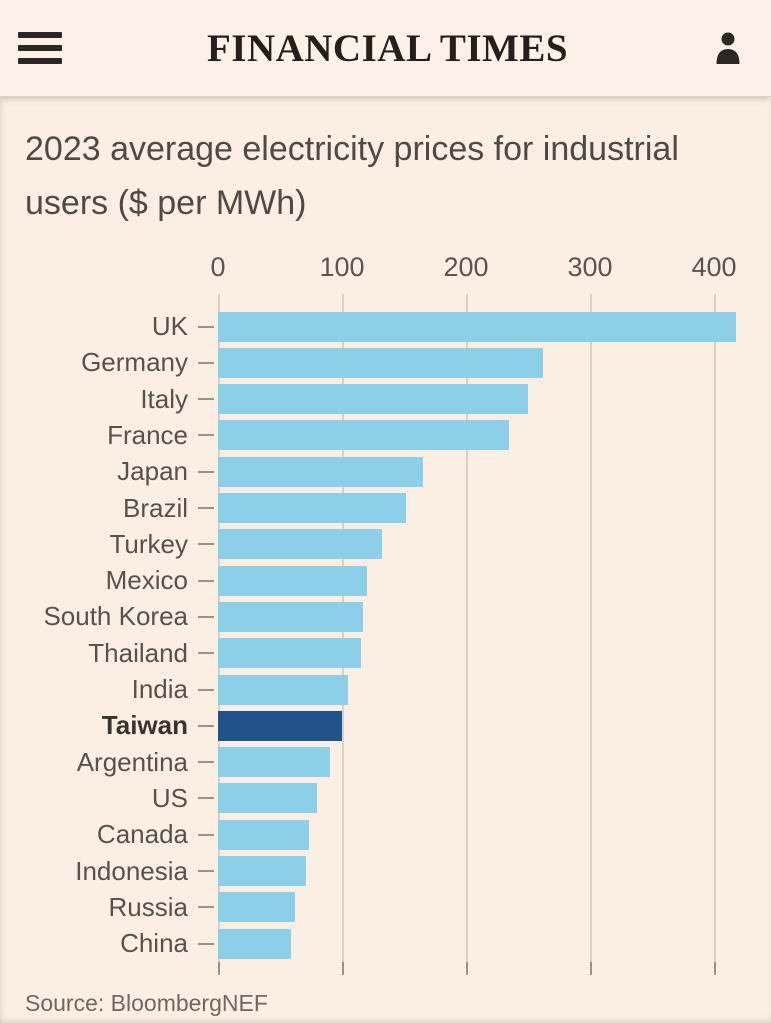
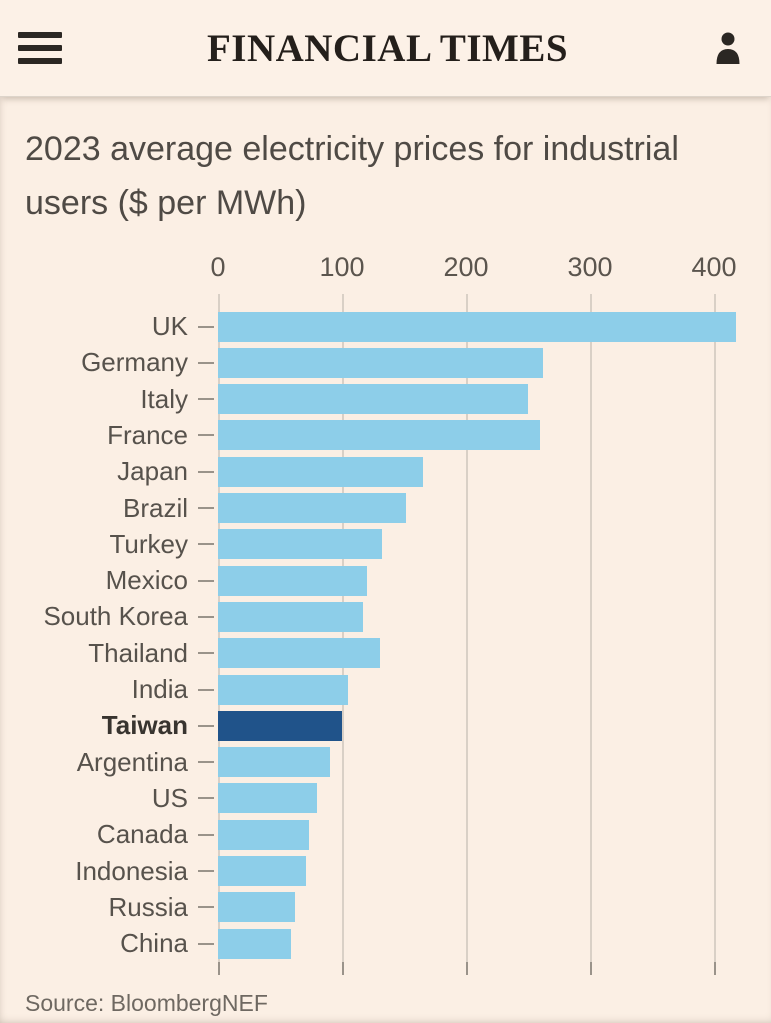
France: 235 -> 260
Thailand: 115 -> 131
